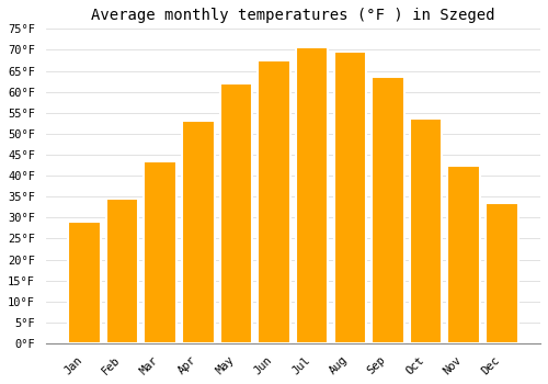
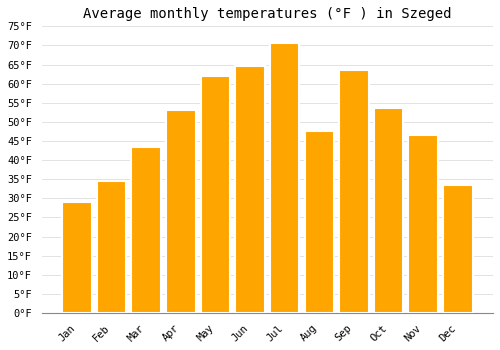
Jun: 67.5°F -> 64.5°F
Aug: 69.5°F -> 47.5°F
Nov: 42.5°F -> 46.5°F
